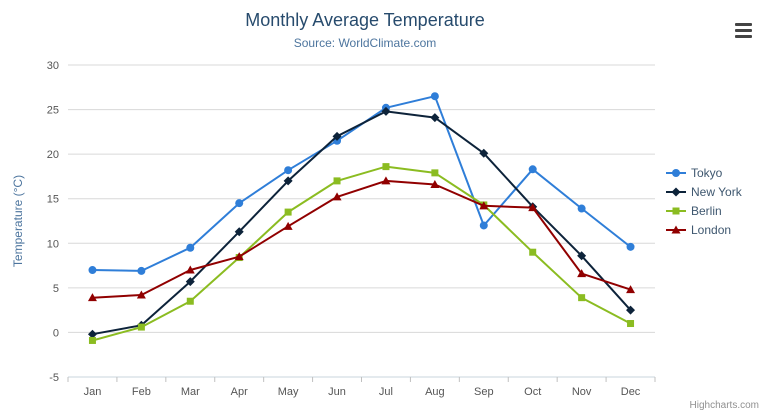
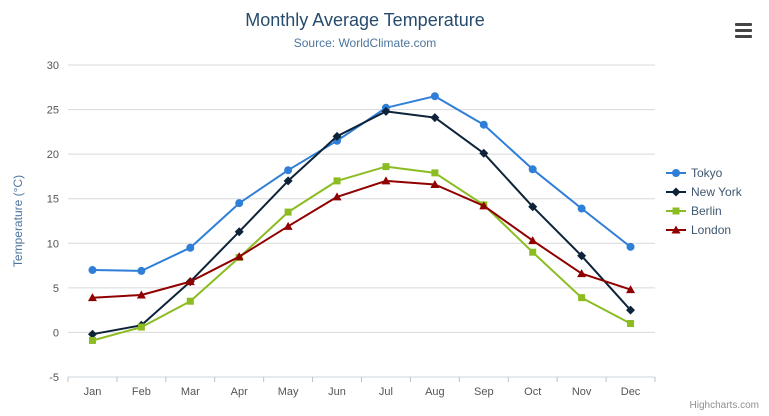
London/Mar: 7 -> 6
Tokyo/Sep: 12 -> 23
London/Oct: 14 -> 10
